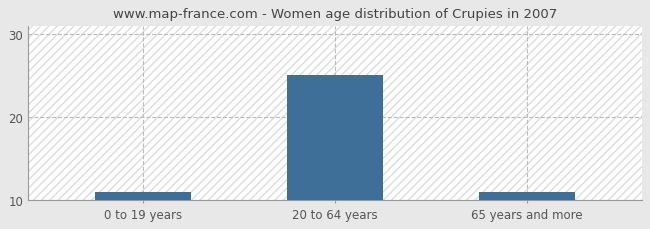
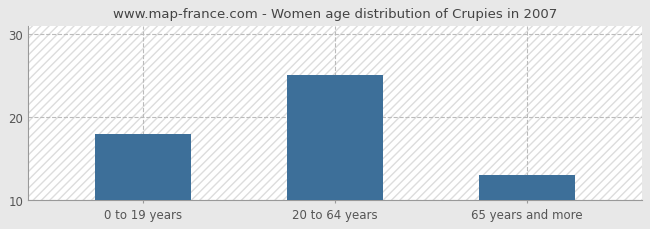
0 to 19 years: 11 -> 18
65 years and more: 11 -> 13
